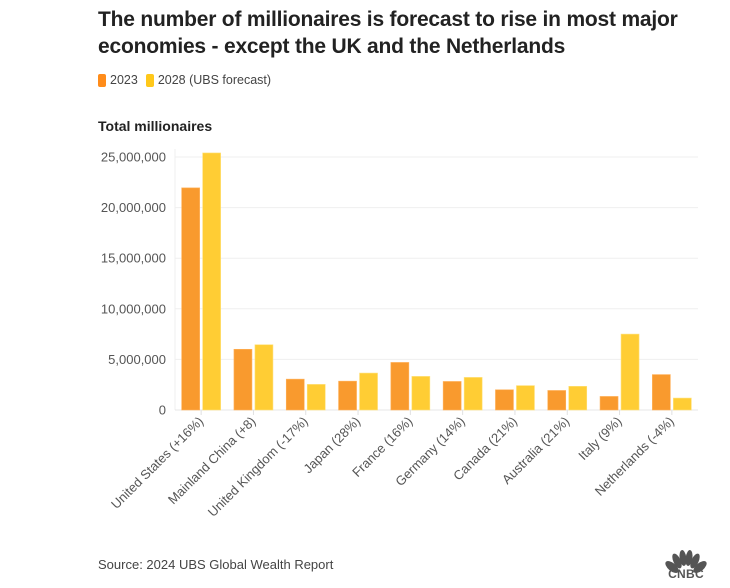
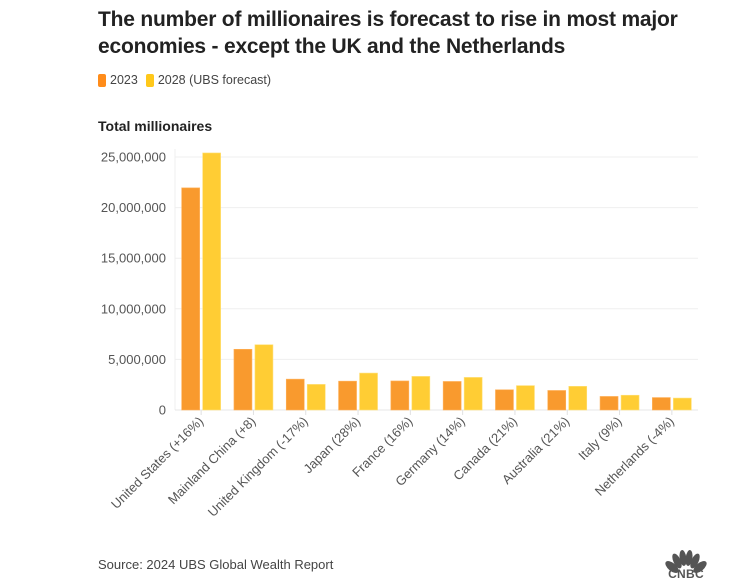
2023/France (16%): 4700000 -> 2900000
2028 (UBS forecast)/Italy (9%): 7500000 -> 1500000
2023/Netherlands (-4%): 3500000 -> 1200000
